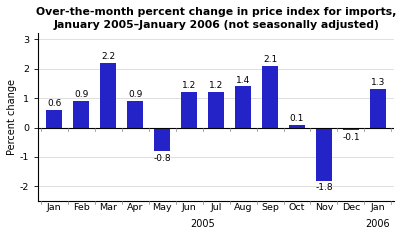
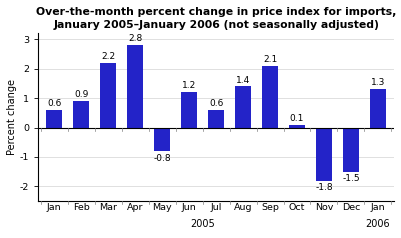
Apr: 0.9 -> 2.8
Jul: 1.2 -> 0.6
Dec: -0.1 -> -1.5
